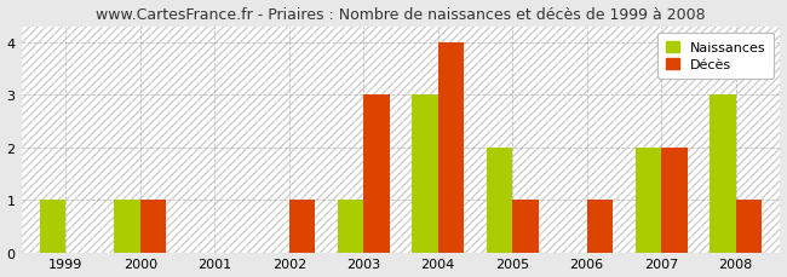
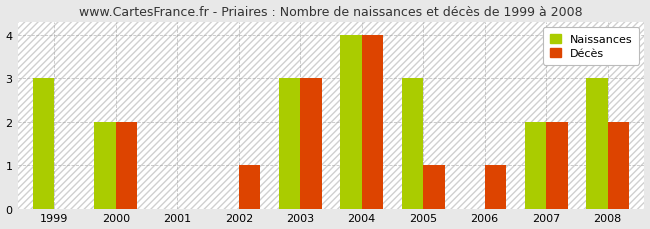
Naissances/1999: 1 -> 3
Naissances/2000: 1 -> 2
Décès/2000: 1 -> 2
Naissances/2003: 1 -> 3
Naissances/2004: 3 -> 4
Naissances/2005: 2 -> 3
Décès/2008: 1 -> 2
